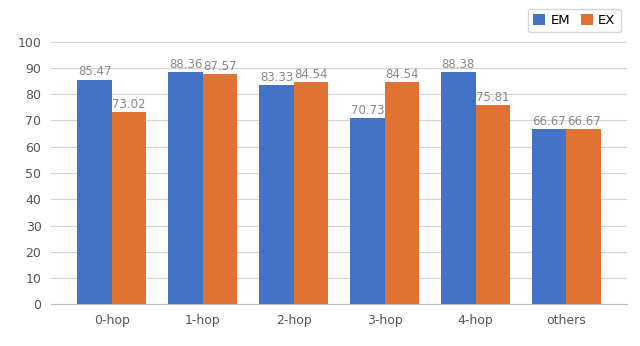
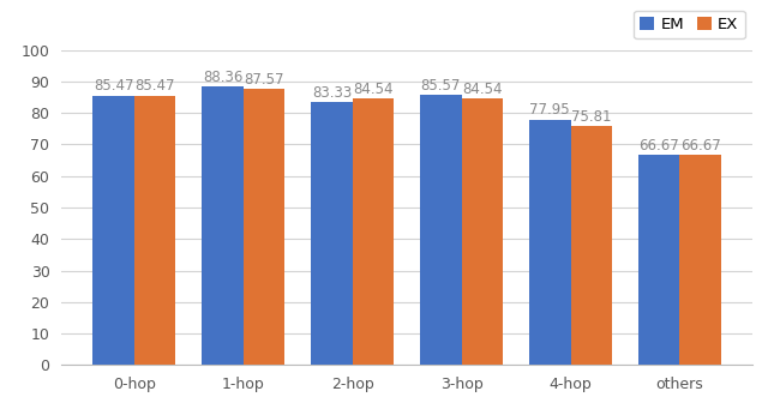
EX/0-hop: 73.02 -> 85.47
EM/3-hop: 70.73 -> 85.57
EM/4-hop: 88.38 -> 77.95
